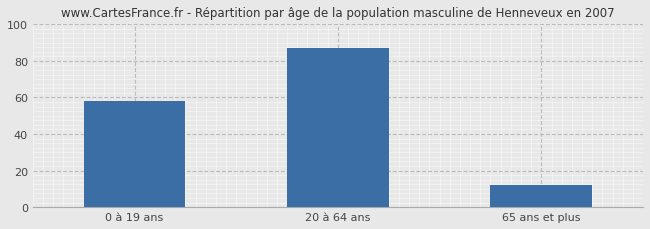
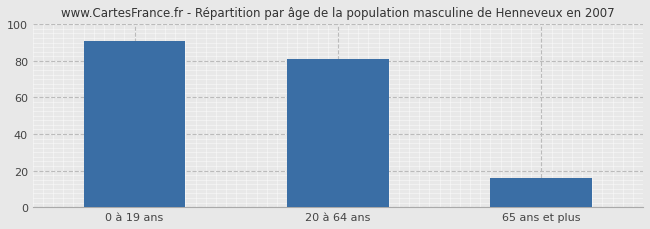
0 à 19 ans: 58 -> 91
20 à 64 ans: 87 -> 81
65 ans et plus: 12 -> 16
